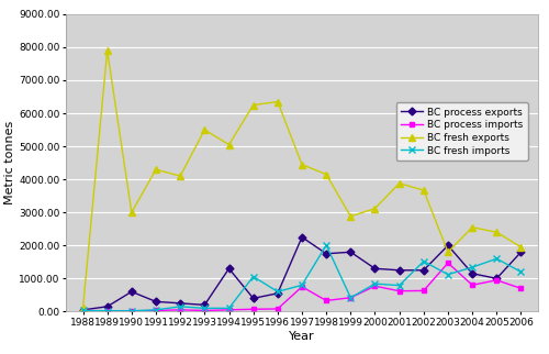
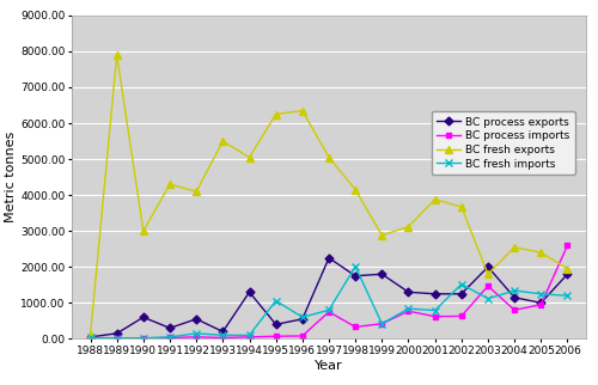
BC process exports/1992: 250 -> 550
BC fresh exports/1997: 4450 -> 5050
BC fresh imports/2005: 1600 -> 1250
BC process imports/2006: 700 -> 2600
